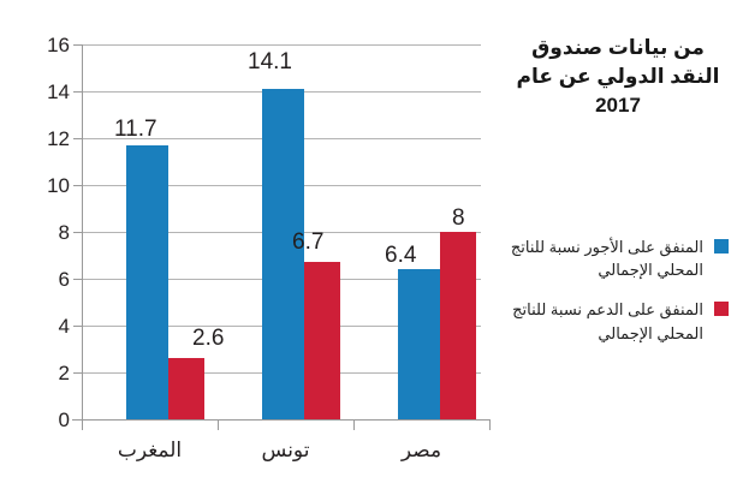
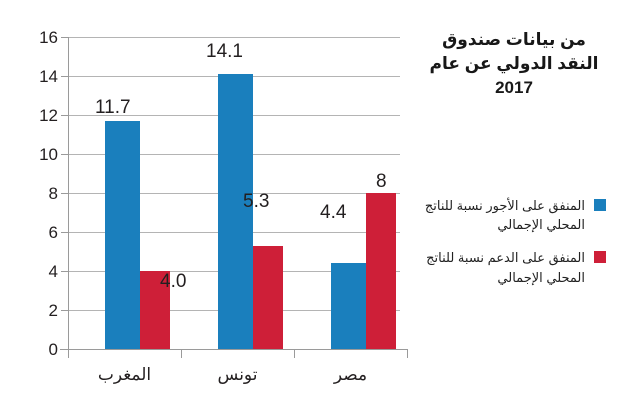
المنفق على الدعم نسبة للناتج المحلي الإجمالي/المغرب: 2.6 -> 4.0
المنفق على الدعم نسبة للناتج المحلي الإجمالي/تونس: 6.7 -> 5.3
المنفق على الأجور نسبة للناتج المحلي الإجمالي/مصر: 6.4 -> 4.4
